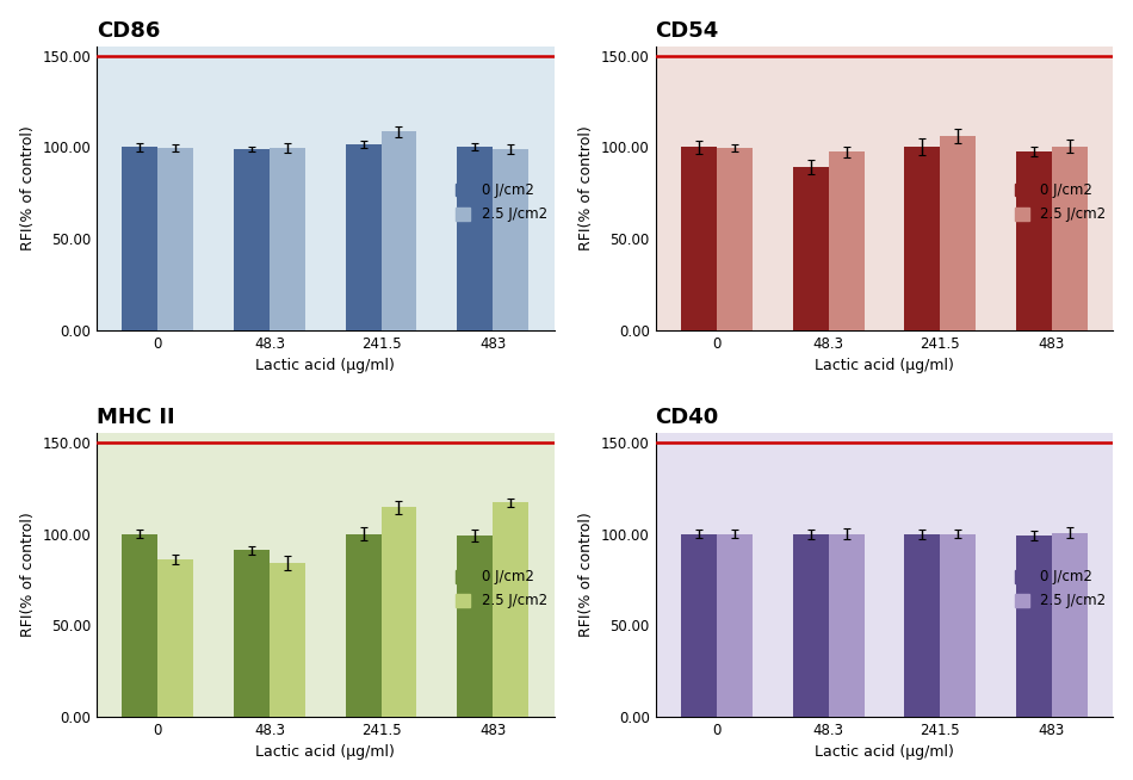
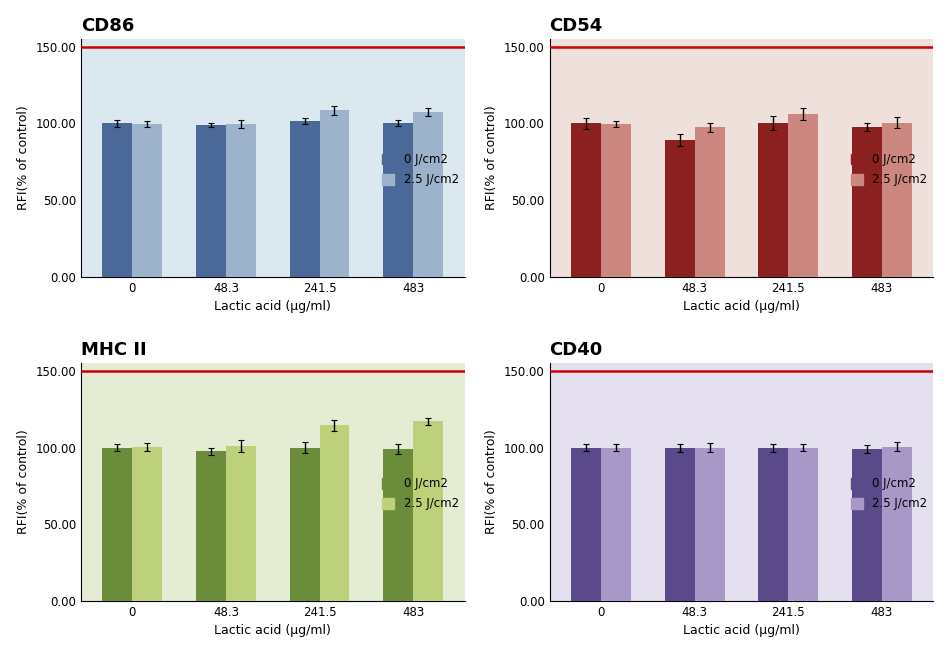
CD86/2.5 J/cm2/483: 99 -> 108
MHC II/2.5 J/cm2/0: 86 -> 100
MHC II/0 J/cm2/48.3: 91 -> 98
MHC II/2.5 J/cm2/48.3: 84 -> 101
